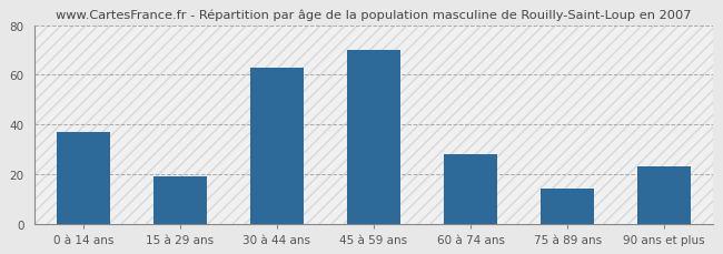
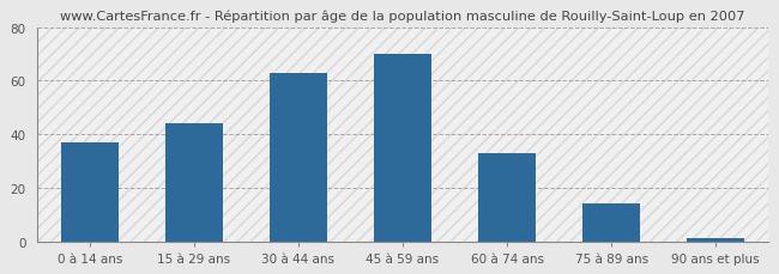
15 à 29 ans: 19 -> 44
60 à 74 ans: 28 -> 33
90 ans et plus: 23 -> 1
